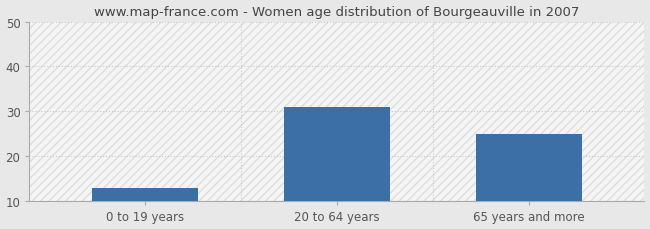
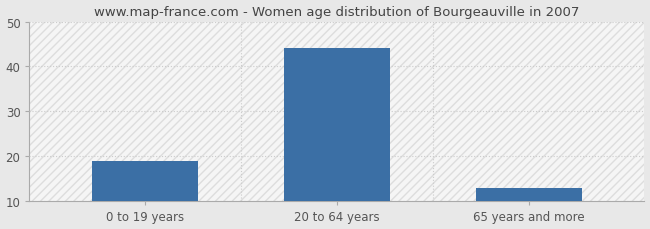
0 to 19 years: 13 -> 19
20 to 64 years: 31 -> 44
65 years and more: 25 -> 13
